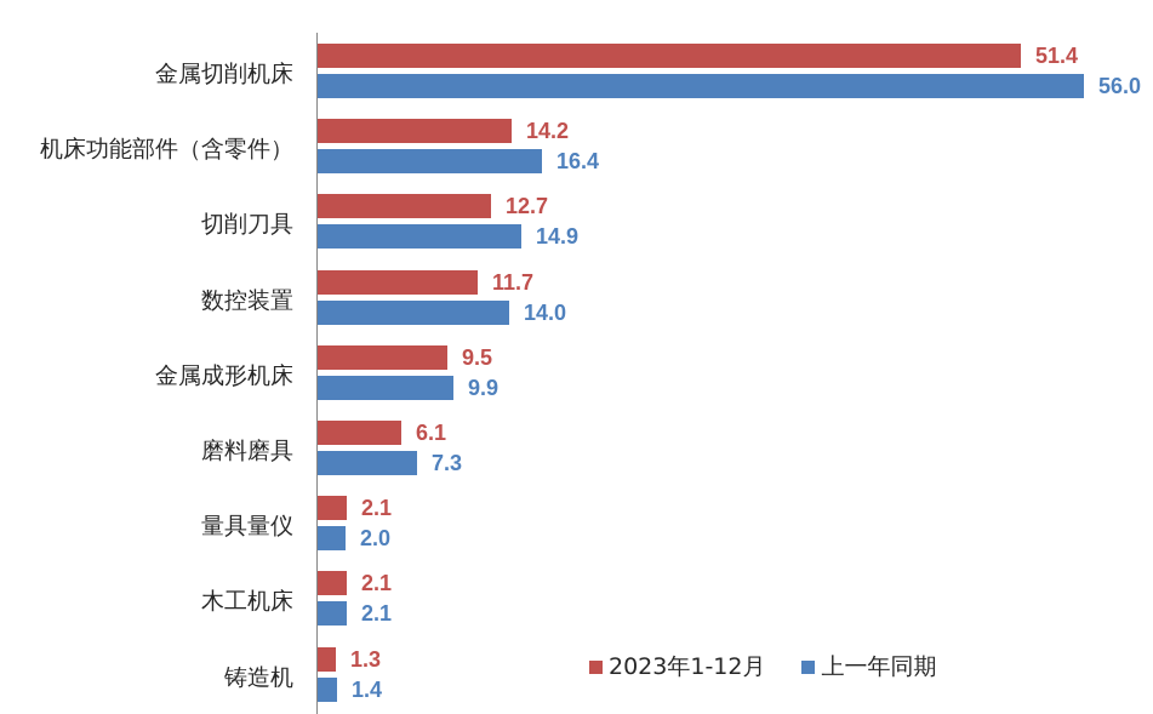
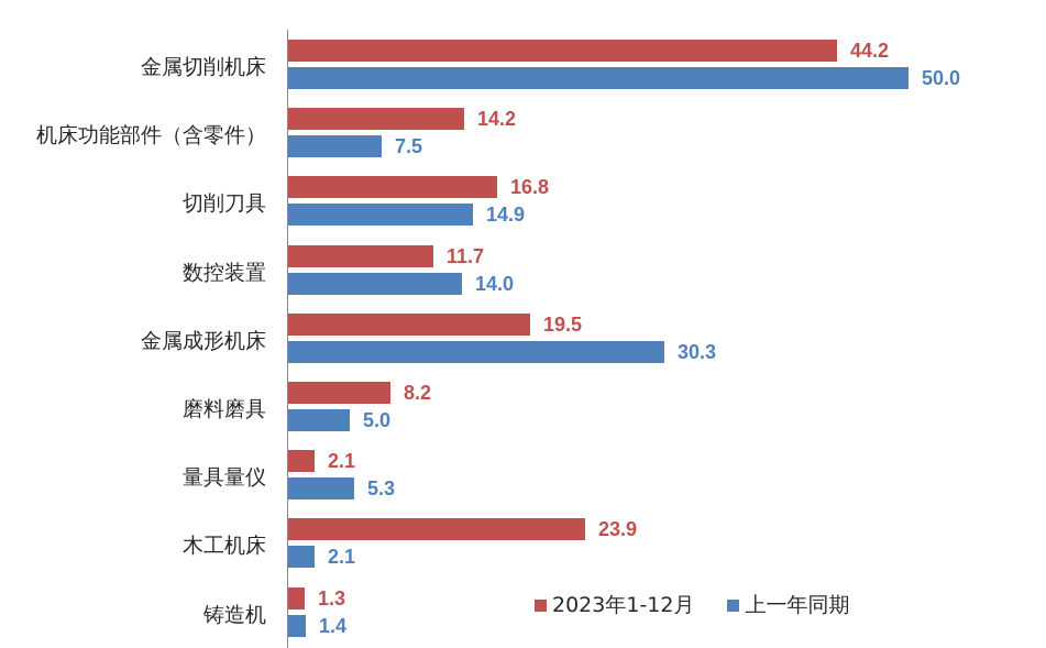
2023年1-12月/金属切削机床: 51.4 -> 44.2
上一年同期/金属切削机床: 56.0 -> 50.0
上一年同期/机床功能部件（含零件）: 16.4 -> 7.5
2023年1-12月/切削刀具: 12.7 -> 16.8
2023年1-12月/金属成形机床: 9.5 -> 19.5
上一年同期/金属成形机床: 9.9 -> 30.3
2023年1-12月/磨料磨具: 6.1 -> 8.2
上一年同期/磨料磨具: 7.3 -> 5.0
上一年同期/量具量仪: 2.0 -> 5.3
2023年1-12月/木工机床: 2.1 -> 23.9
